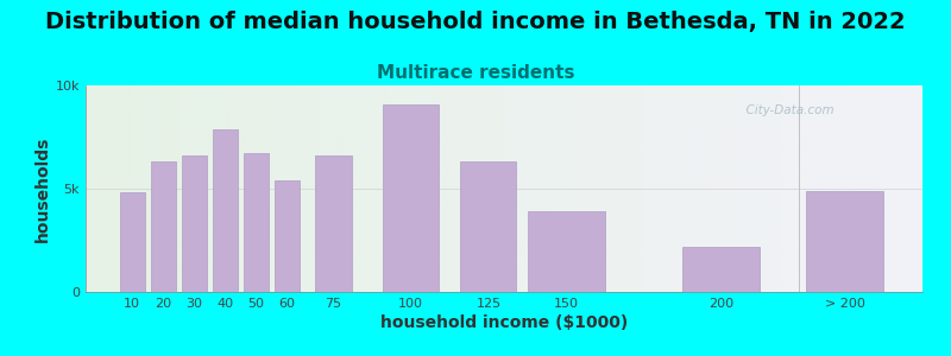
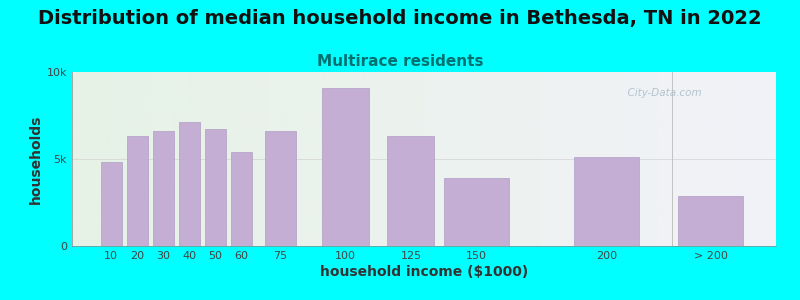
40: 7.9k -> 7.1k
200: 2.2k -> 5.1k
> 200: 4.9k -> 2.9k
